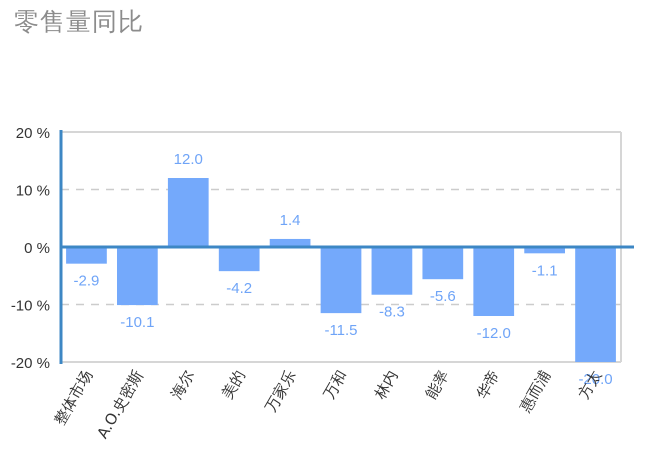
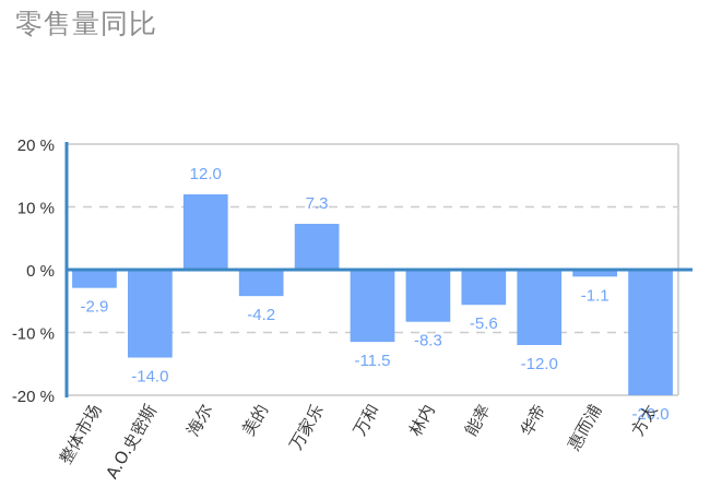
A.O.史密斯: -10.1 -> -14.0
万家乐: 1.4 -> 7.3
